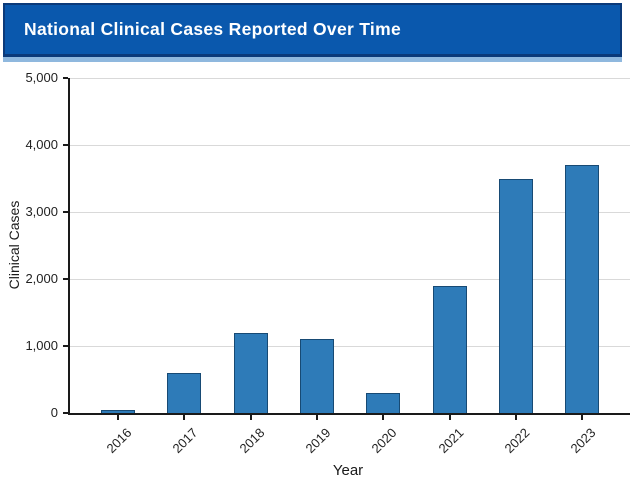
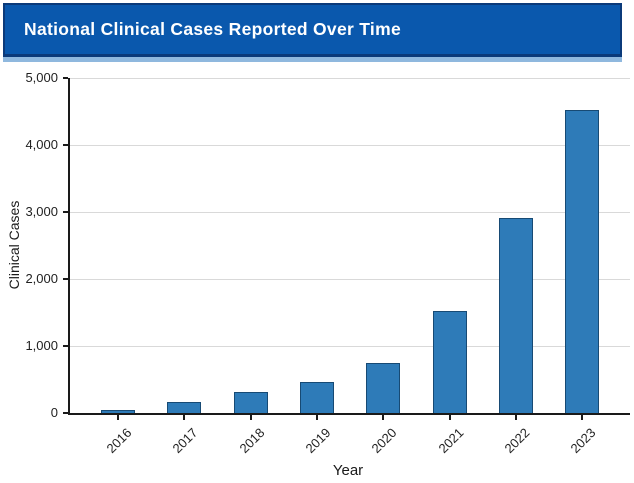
2017: 600 -> 200
2018: 1200 -> 300
2019: 1100 -> 500
2020: 300 -> 800
2021: 1900 -> 1500
2022: 3500 -> 2900
2023: 3700 -> 4500
